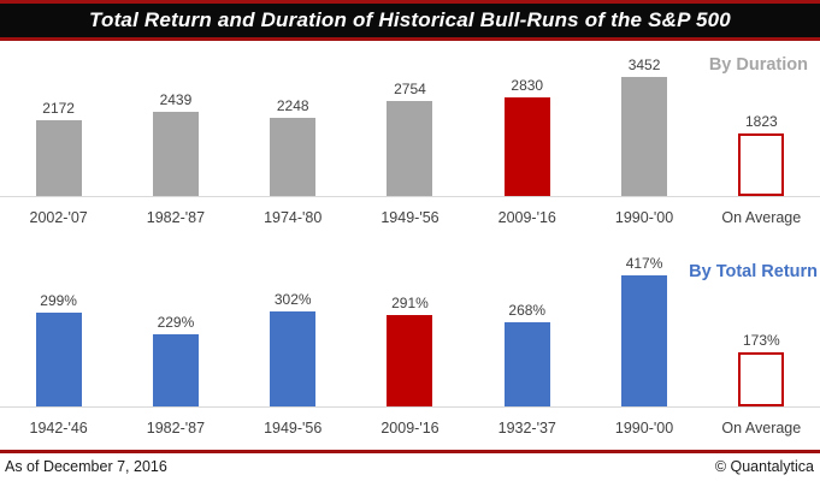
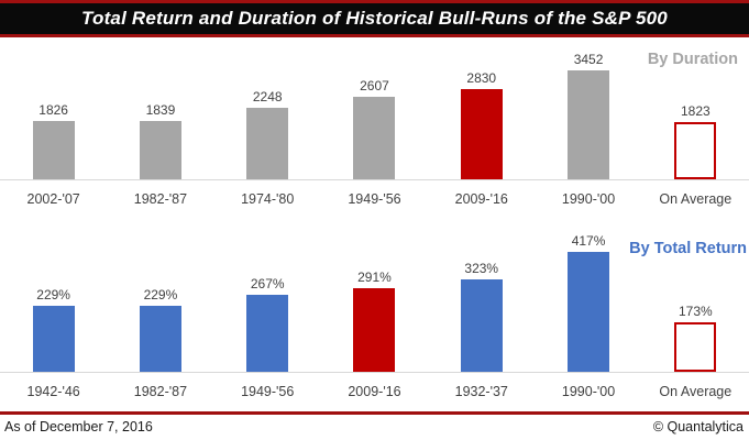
By Duration/2002-'07: 2172 -> 1826
By Duration/1982-'87: 2439 -> 1839
By Duration/1949-'56: 2754 -> 2607
By Total Return/1942-'46: 299% -> 229%
By Total Return/1949-'56: 302% -> 267%
By Total Return/1932-'37: 268% -> 323%
